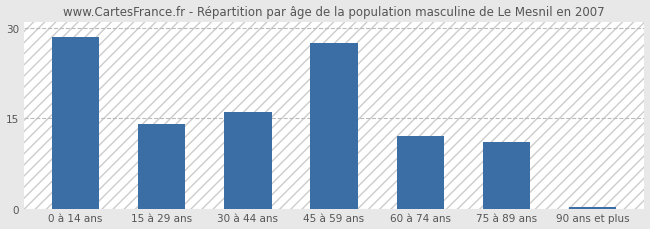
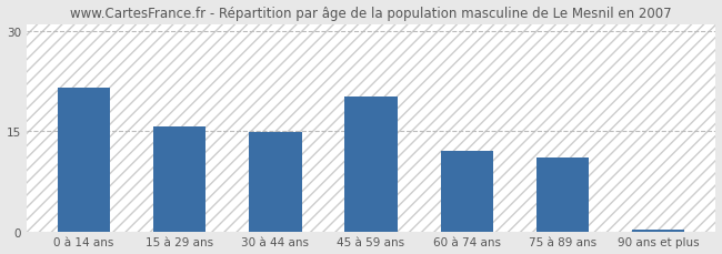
0 à 14 ans: 28.5 -> 21.4
15 à 29 ans: 14.0 -> 15.6
30 à 44 ans: 16.0 -> 14.8
45 à 59 ans: 27.5 -> 20.2
